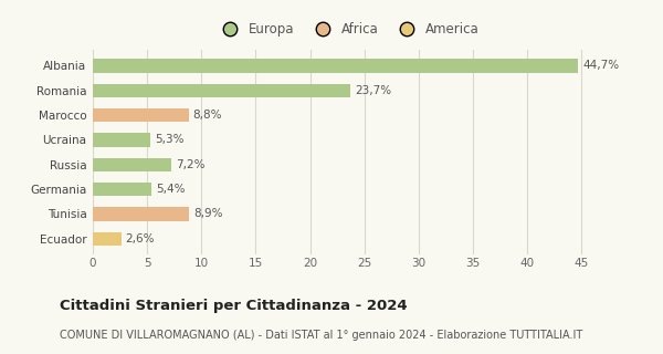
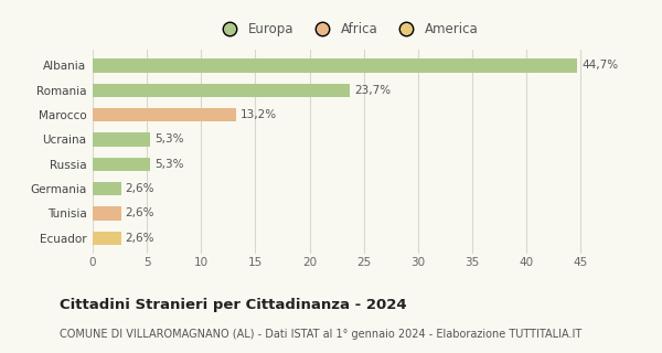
Marocco: 8,8% -> 13,2%
Russia: 7,2% -> 5,3%
Germania: 5,4% -> 2,6%
Tunisia: 8,9% -> 2,6%
